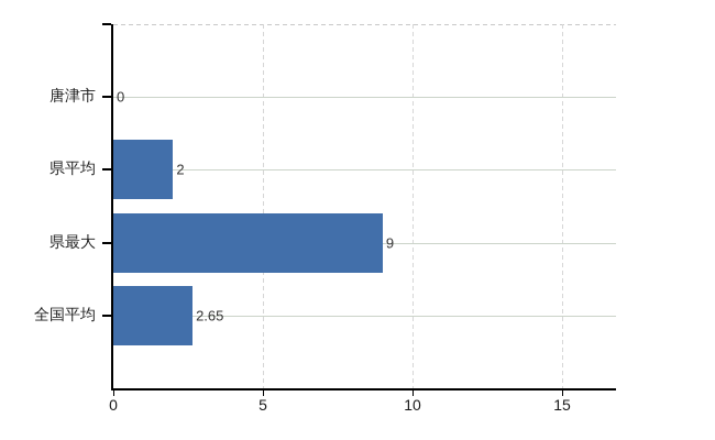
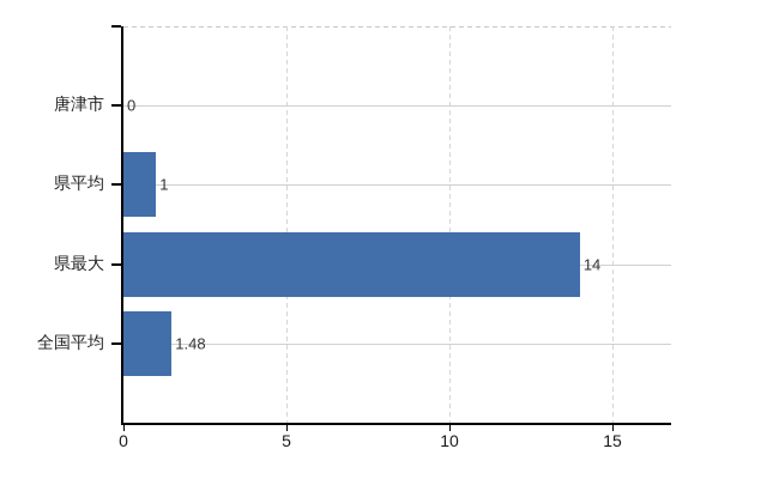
県平均: 2 -> 1
県最大: 9 -> 14
全国平均: 2.65 -> 1.48
